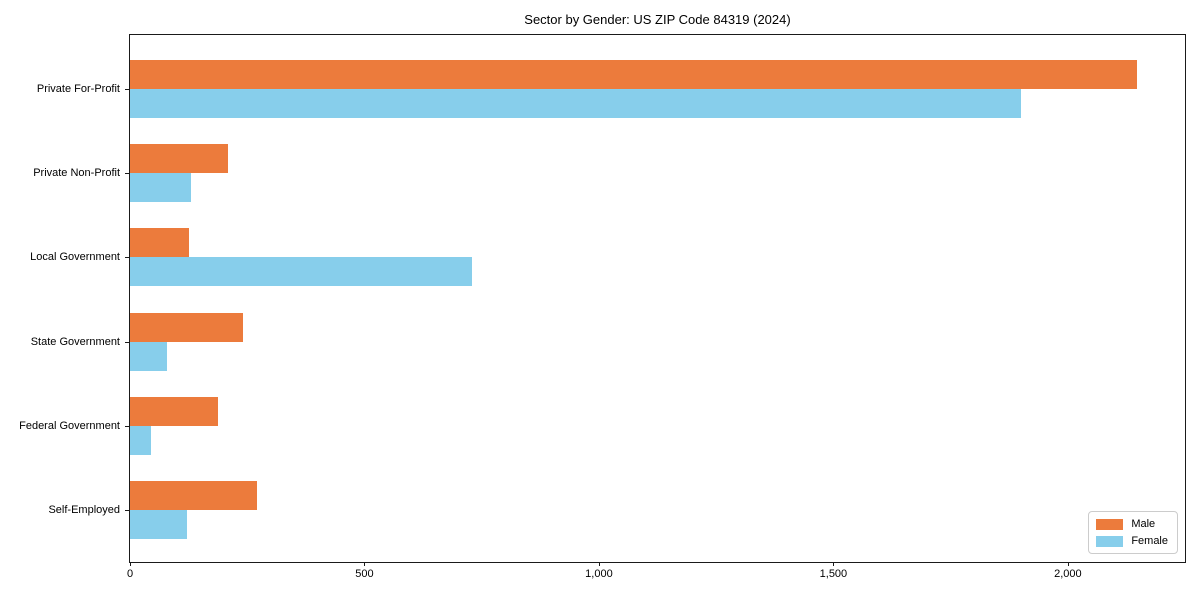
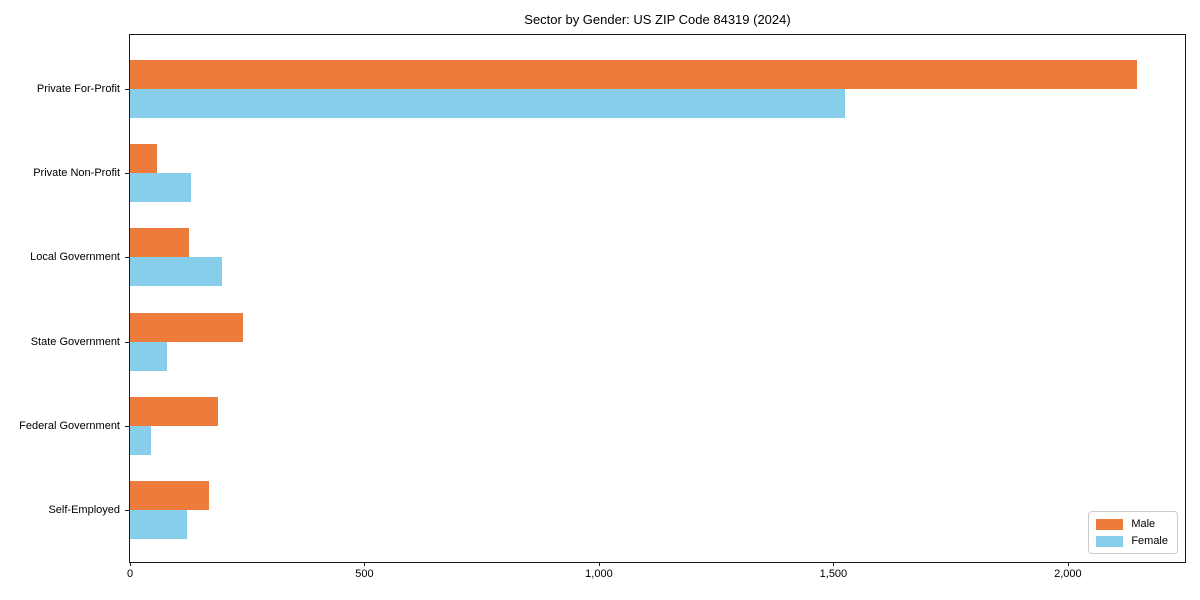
Female/Private For-Profit: 1900 -> 1520
Male/Private Non-Profit: 210 -> 60
Female/Local Government: 730 -> 200
Male/Self-Employed: 270 -> 170
